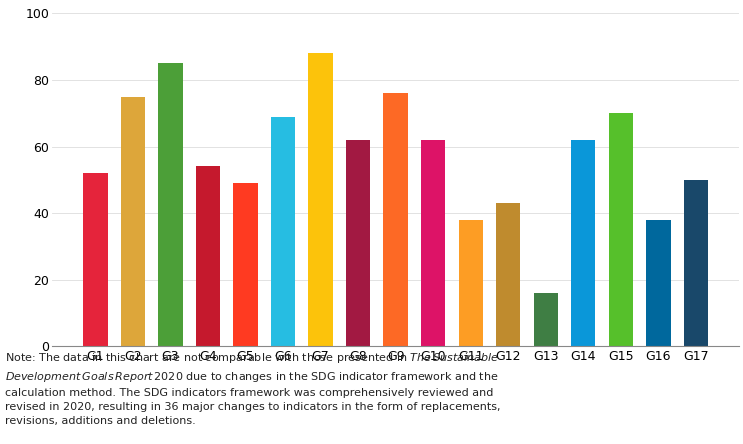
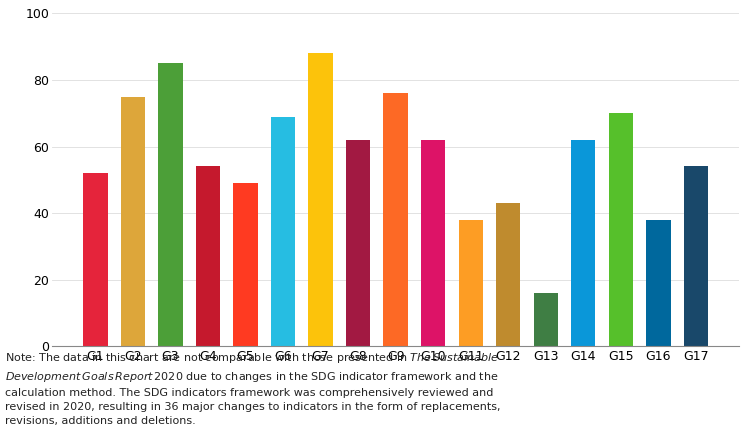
G17: 50 -> 54
